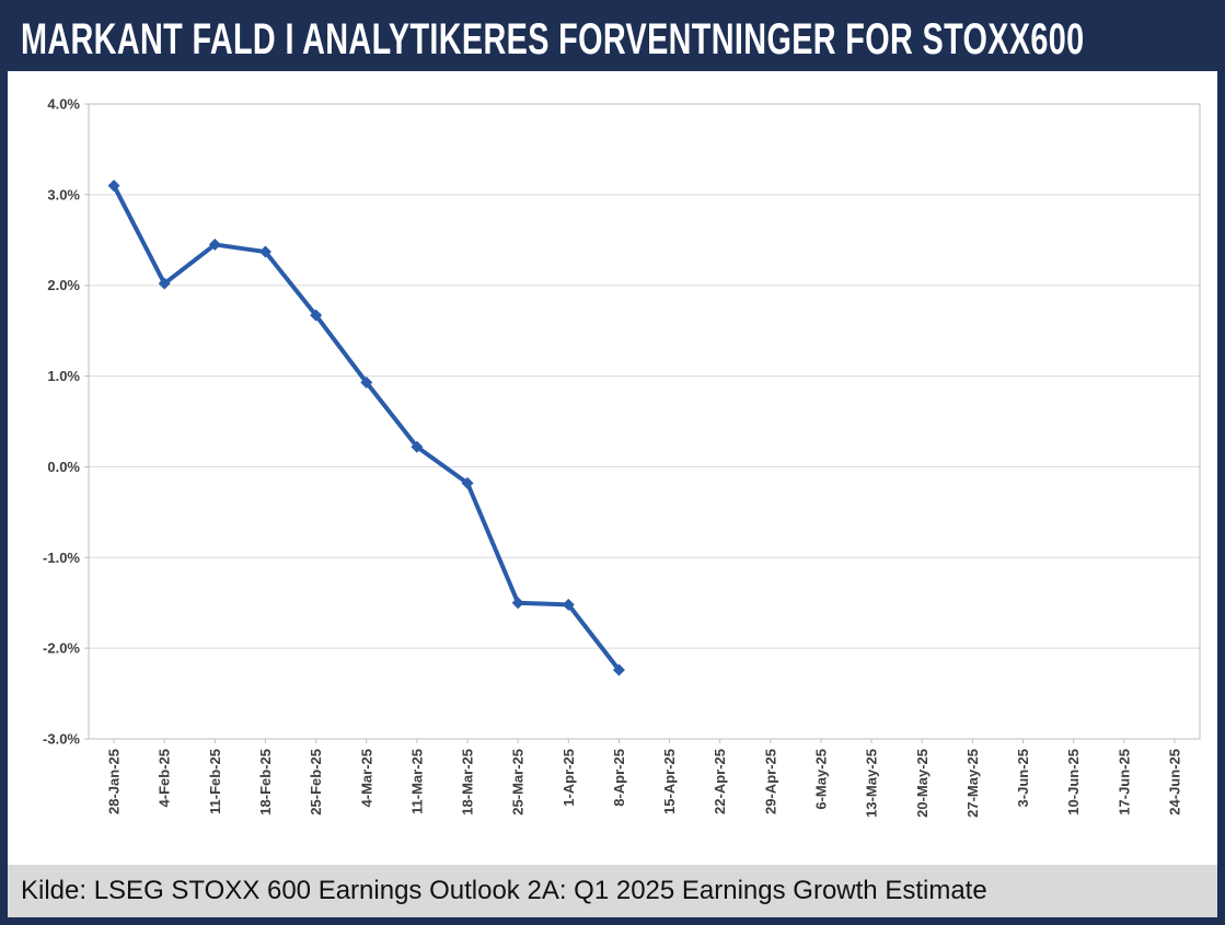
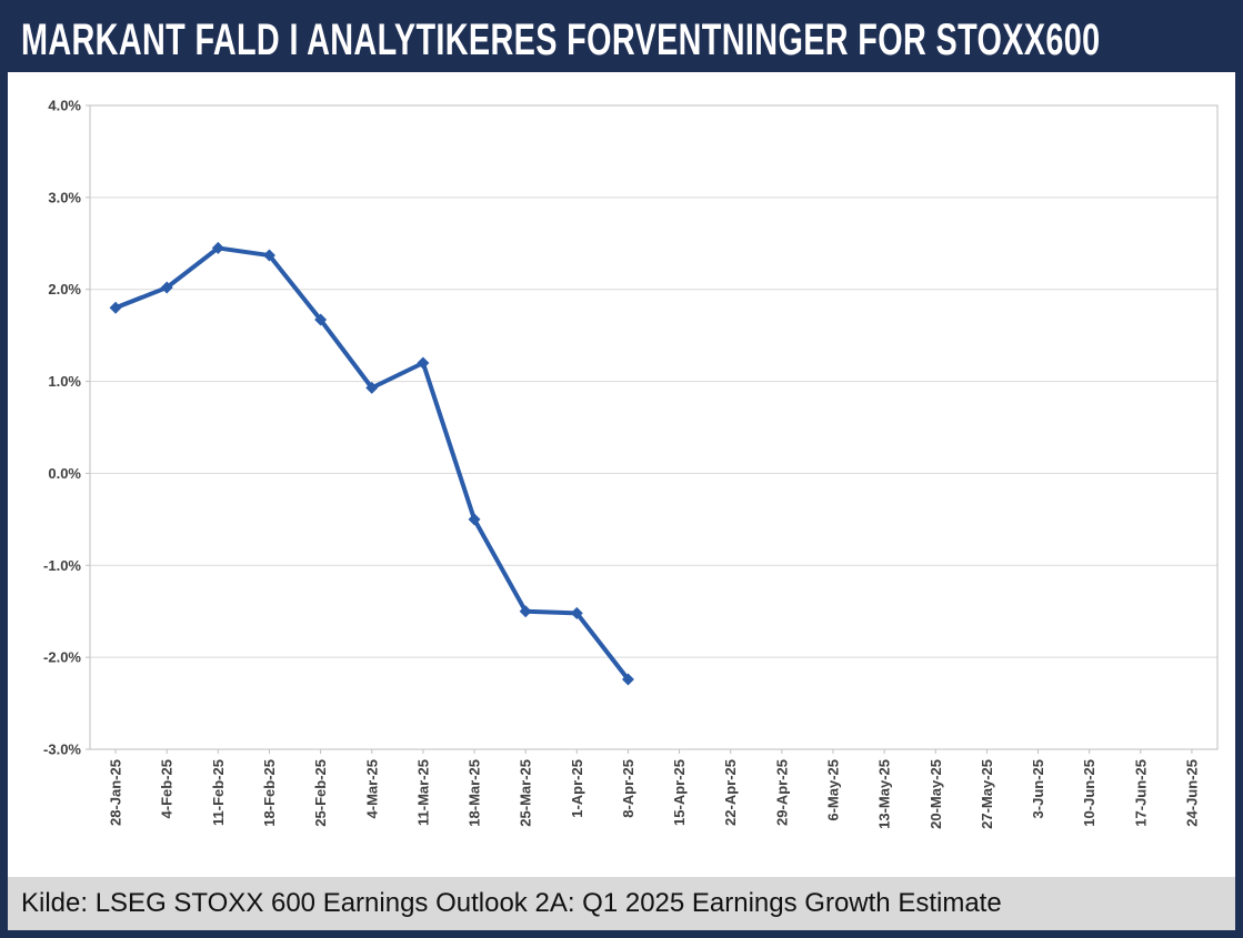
28-Jan-25: 3.1% -> 1.8%
11-Mar-25: 0.2% -> 1.2%
18-Mar-25: -0.2% -> -0.5%
